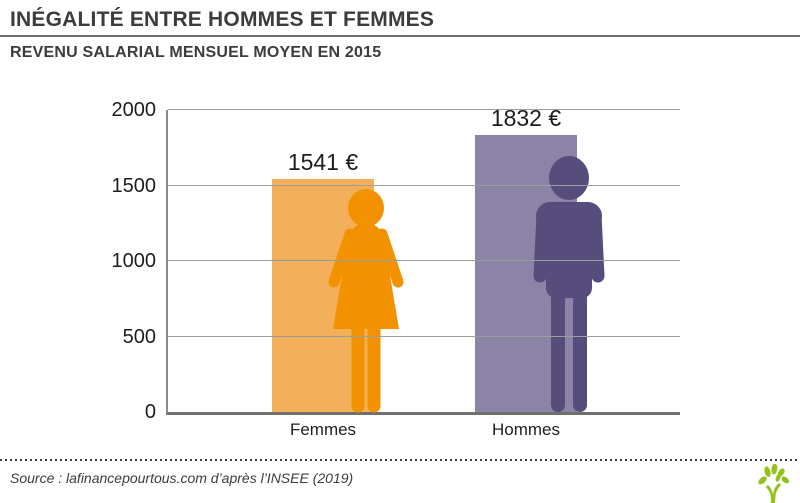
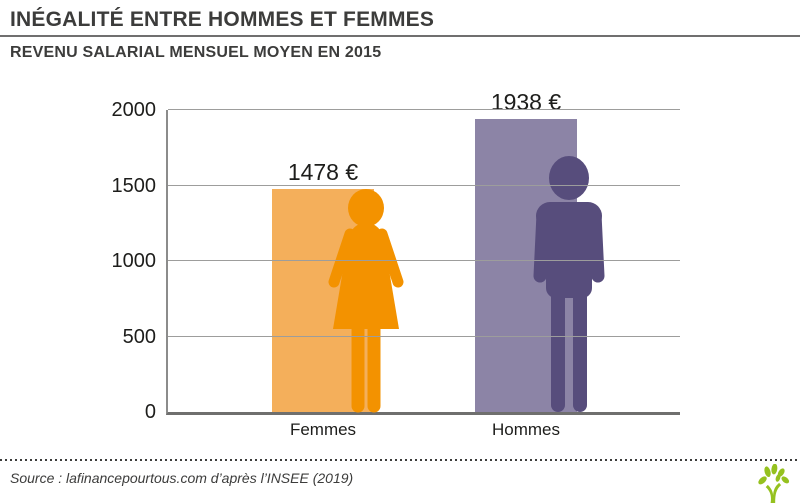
Femmes: 1541 -> 1478
Hommes: 1832 -> 1938
